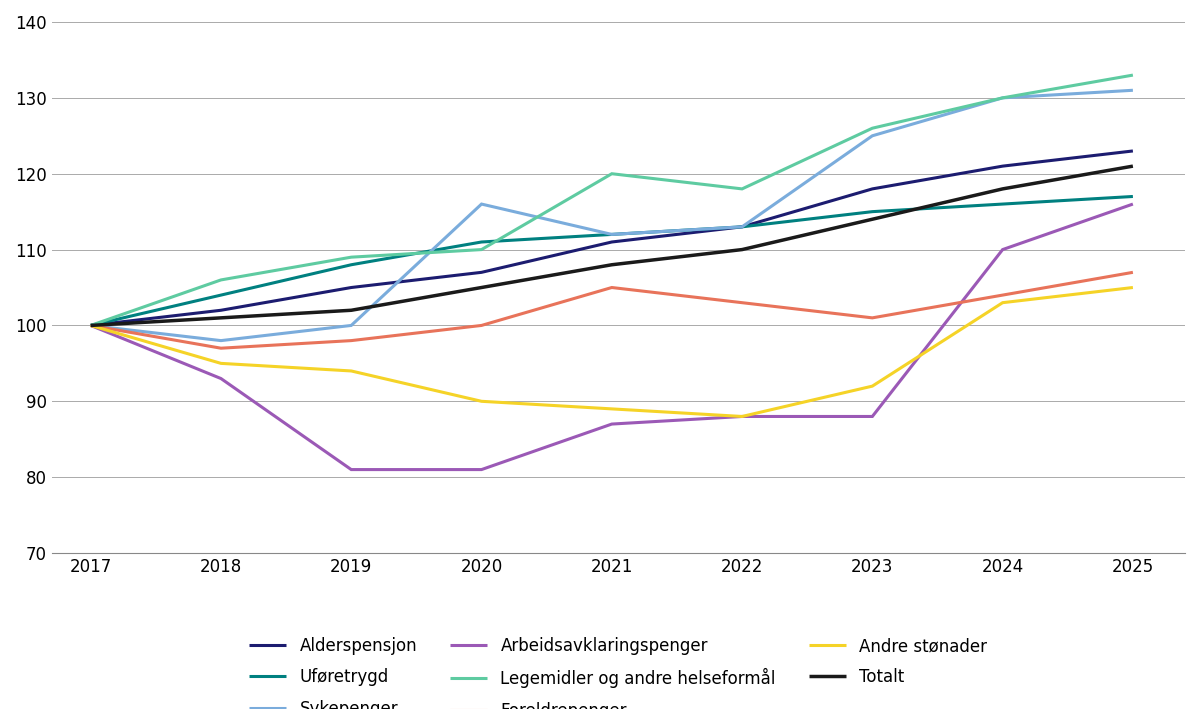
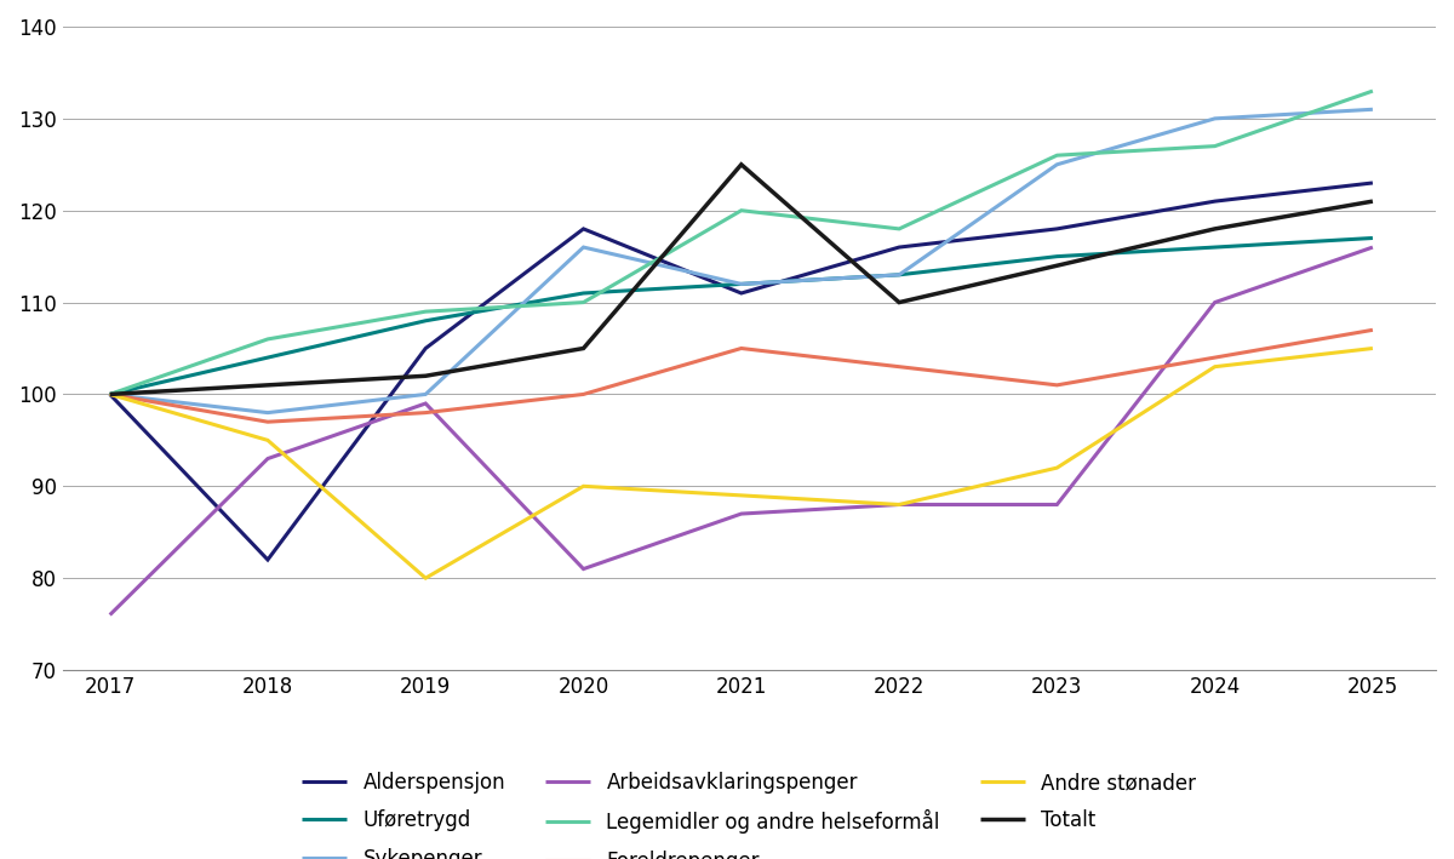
Arbeidsavklaringspenger/2017: 100 -> 76
Alderspensjon/2018: 102 -> 82
Arbeidsavklaringspenger/2019: 81 -> 99
Andre stønader/2019: 94 -> 80
Alderspensjon/2020: 107 -> 118
Totalt/2021: 108 -> 125
Alderspensjon/2022: 113 -> 116
Legemidler og andre helseformål/2024: 130 -> 127
